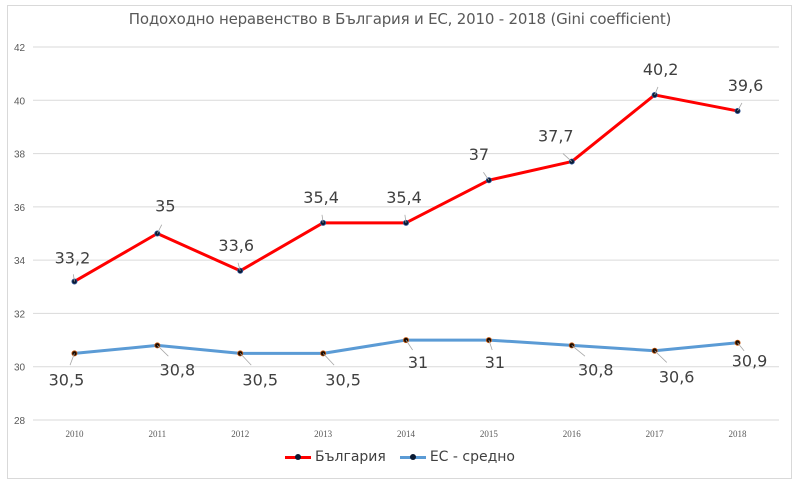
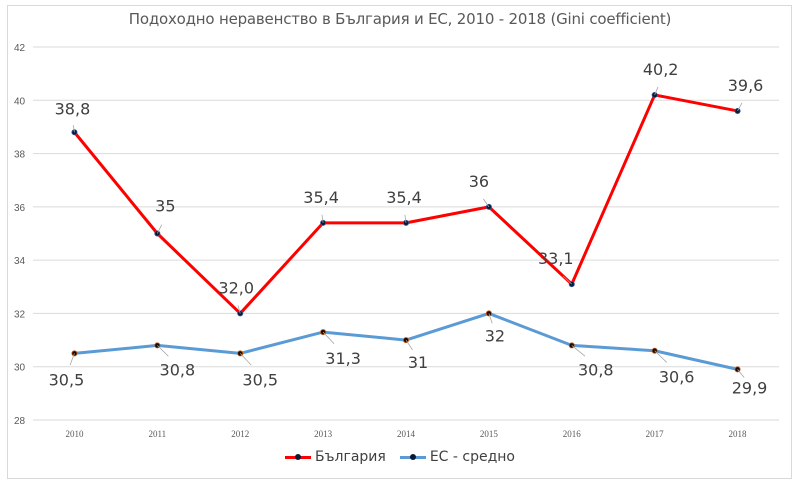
България/2010: 33,2 -> 38,8
България/2012: 33,6 -> 32,0
ЕС - средно/2013: 30,5 -> 31,3
България/2015: 37 -> 36
ЕС - средно/2015: 31 -> 32
България/2016: 37,7 -> 33,1
ЕС - средно/2018: 30,9 -> 29,9
